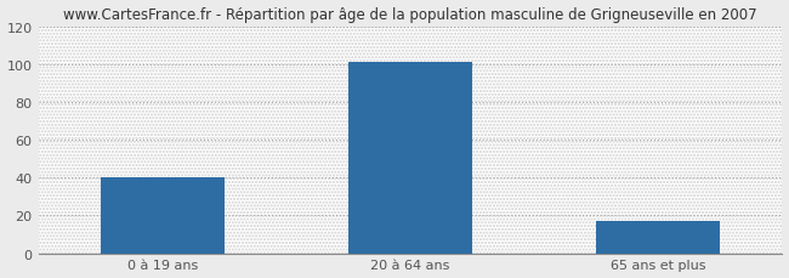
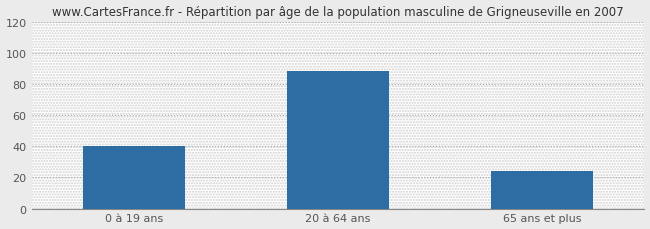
20 à 64 ans: 101 -> 88
65 ans et plus: 17 -> 24
